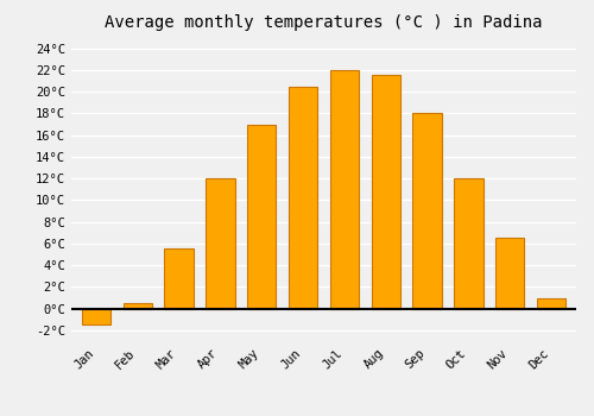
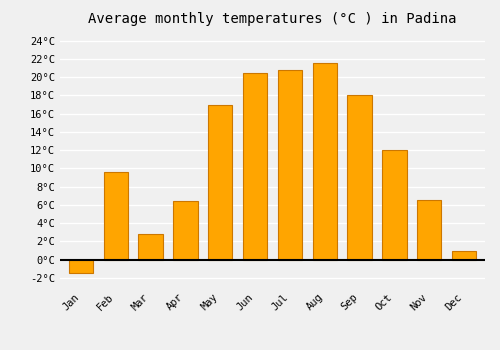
Feb: 0.5°C -> 9.6°C
Mar: 5.5°C -> 2.8°C
Apr: 12.0°C -> 6.4°C
Jul: 22.0°C -> 20.8°C
